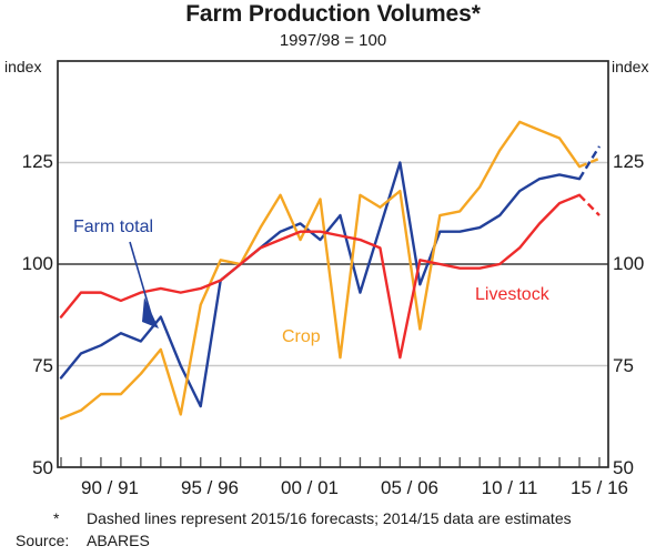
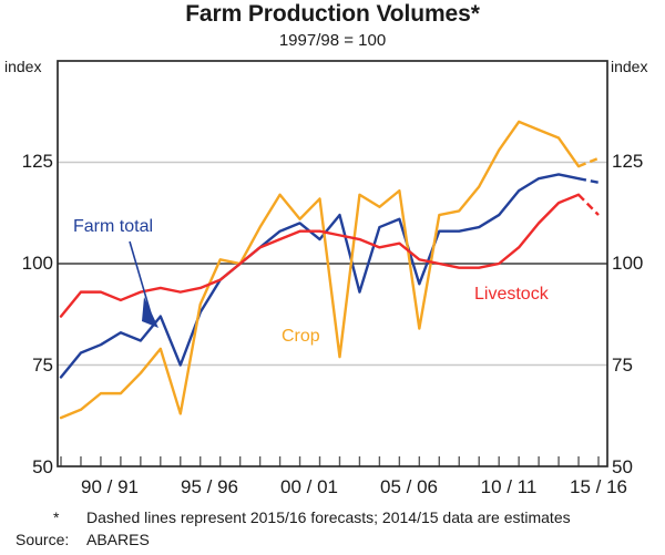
Farm total/95/96: 65 -> 88
Crop/00/01: 106 -> 111
Farm total/05/06: 125 -> 111
Livestock/05/06: 77 -> 105
Farm total/15/16: 129 -> 120
